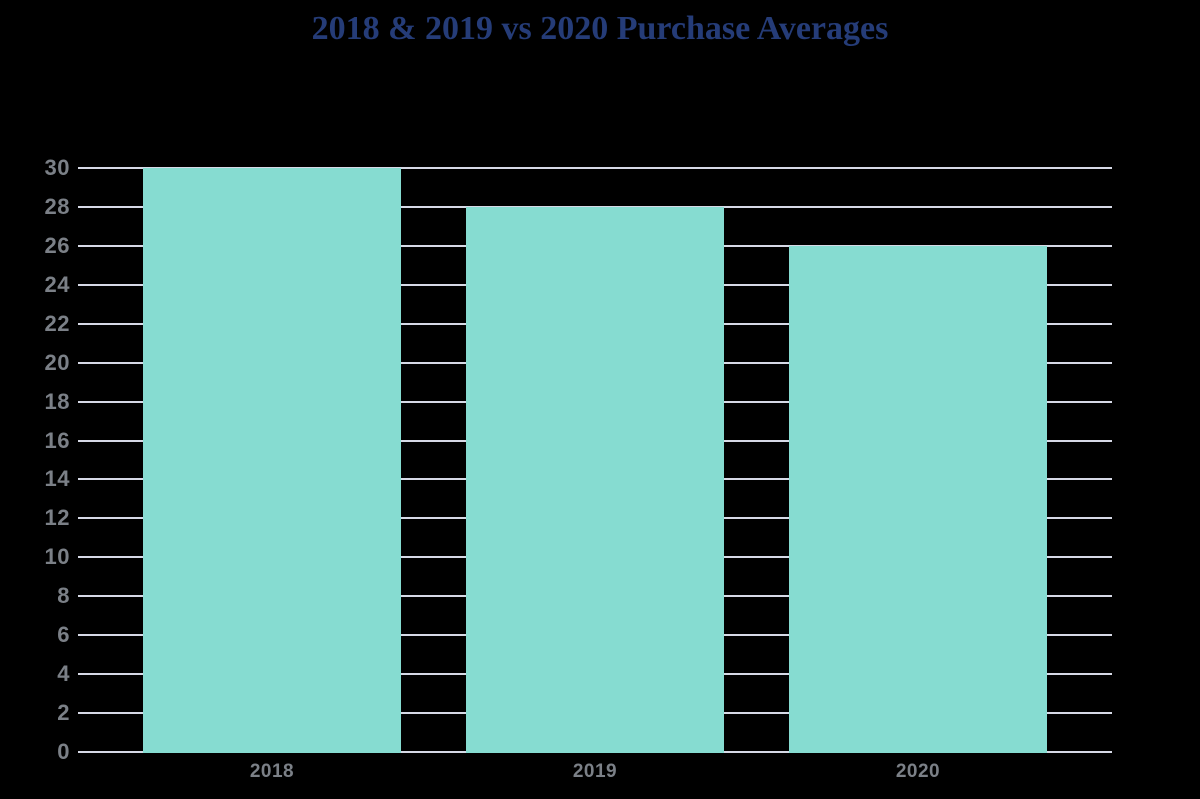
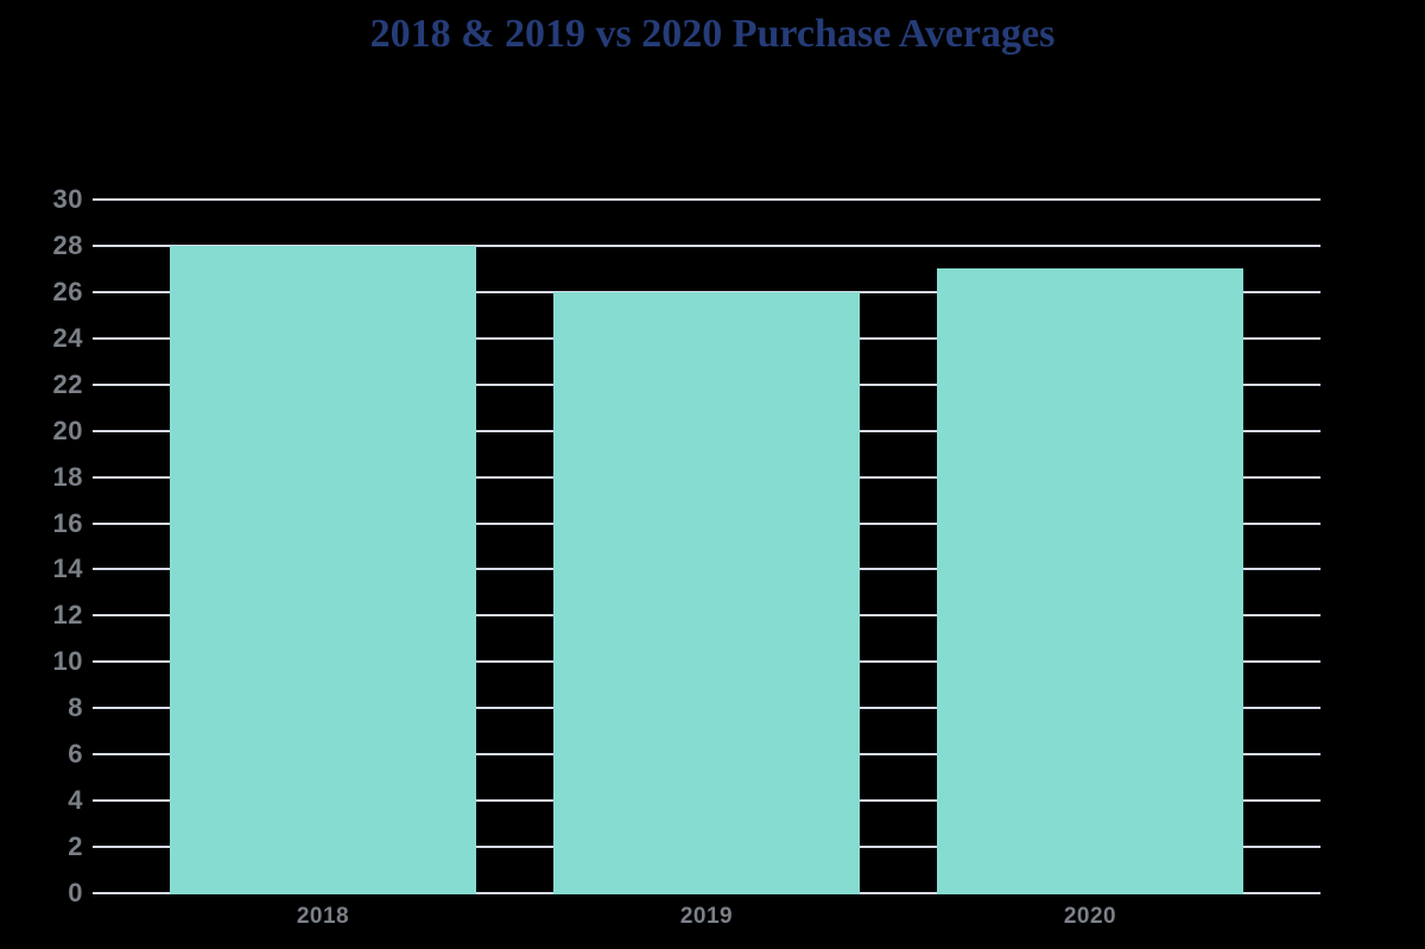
2018: 30 -> 28
2019: 28 -> 26
2020: 26 -> 27
